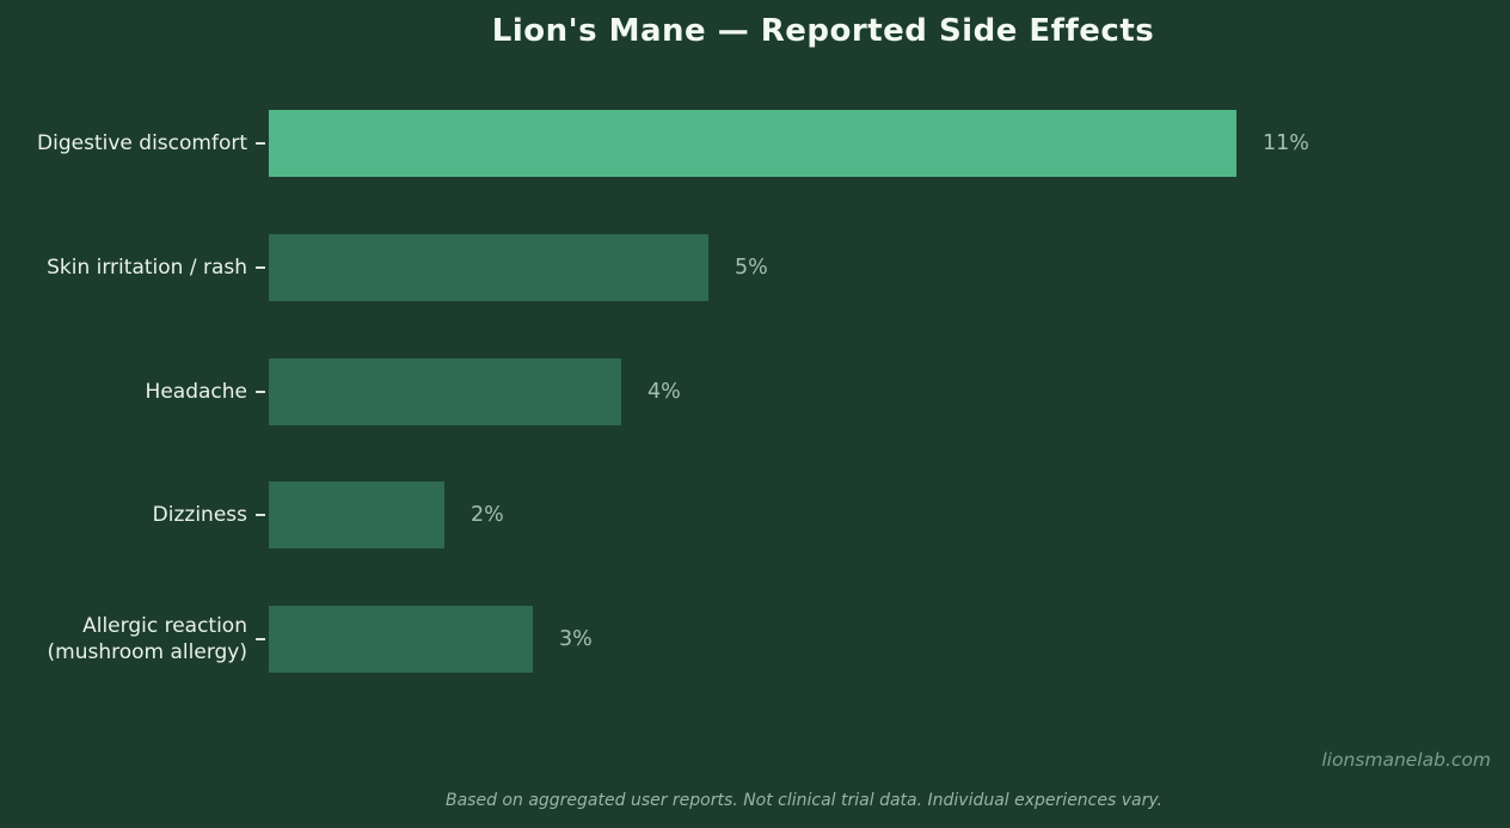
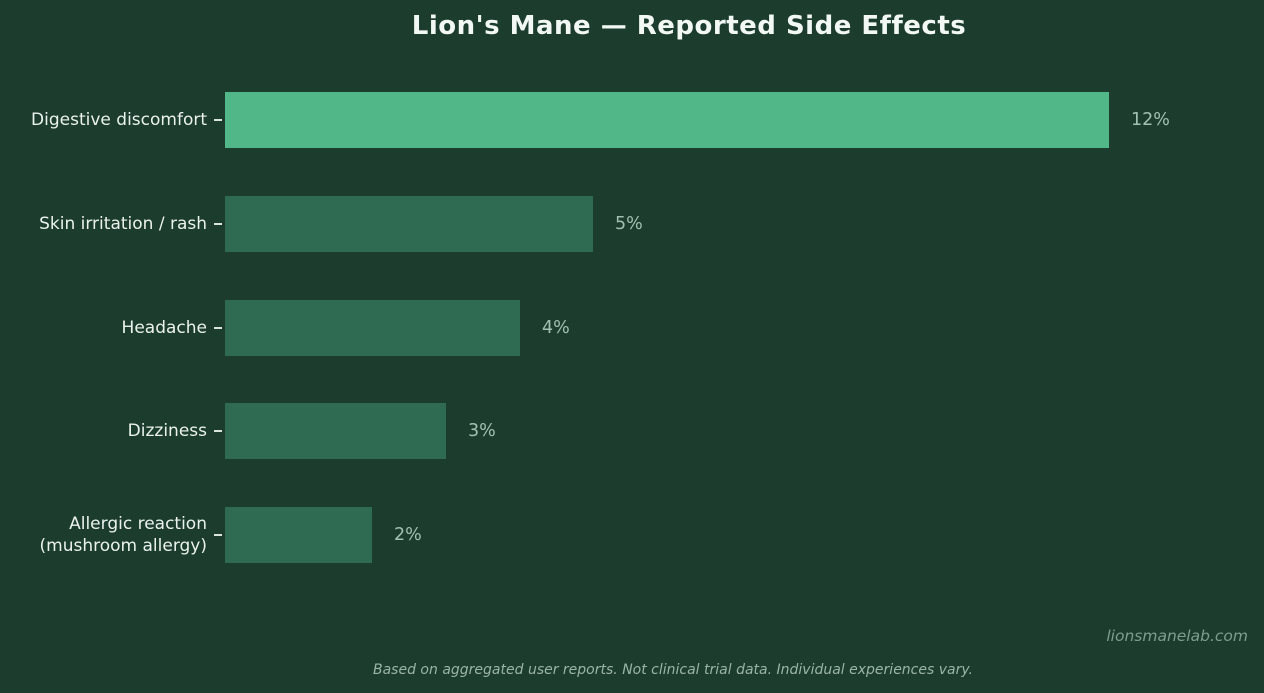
Digestive discomfort: 11% -> 12%
Dizziness: 2% -> 3%
Allergic reaction (mushroom allergy): 3% -> 2%
